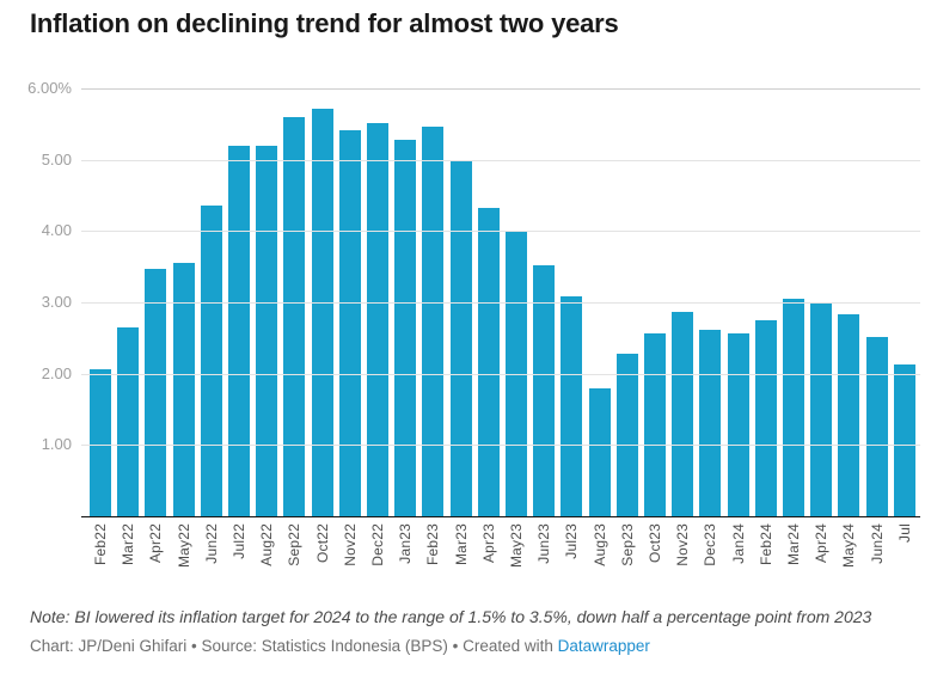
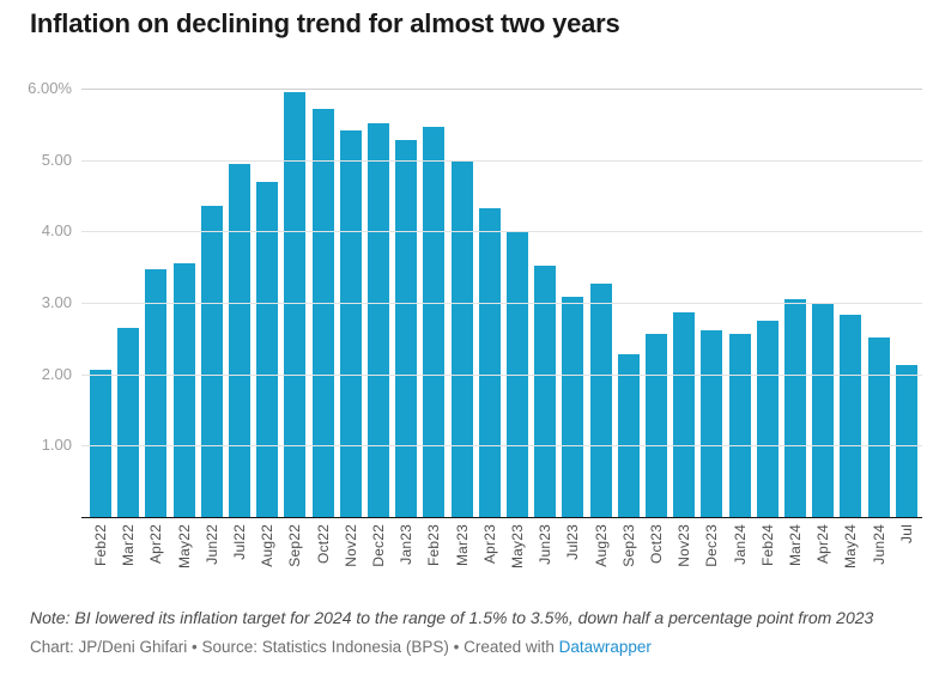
Jul22: 5.2% -> 4.9%
Aug22: 5.2% -> 4.7%
Sep22: 5.6% -> 6.0%
Aug23: 1.8% -> 3.3%
